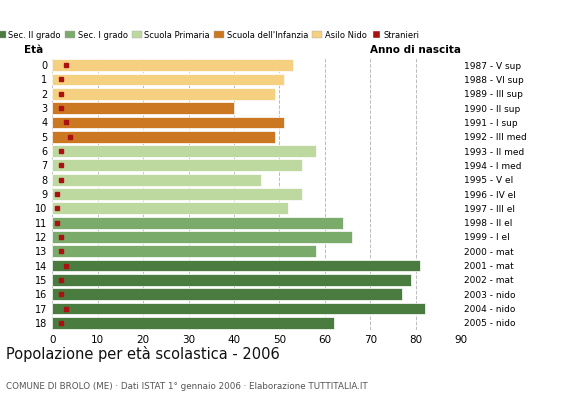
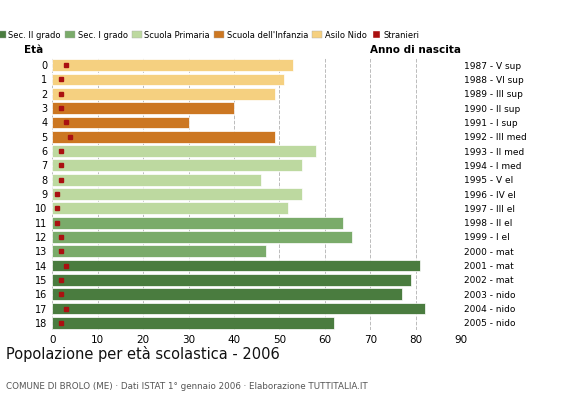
4: 51 -> 30
13: 58 -> 47
